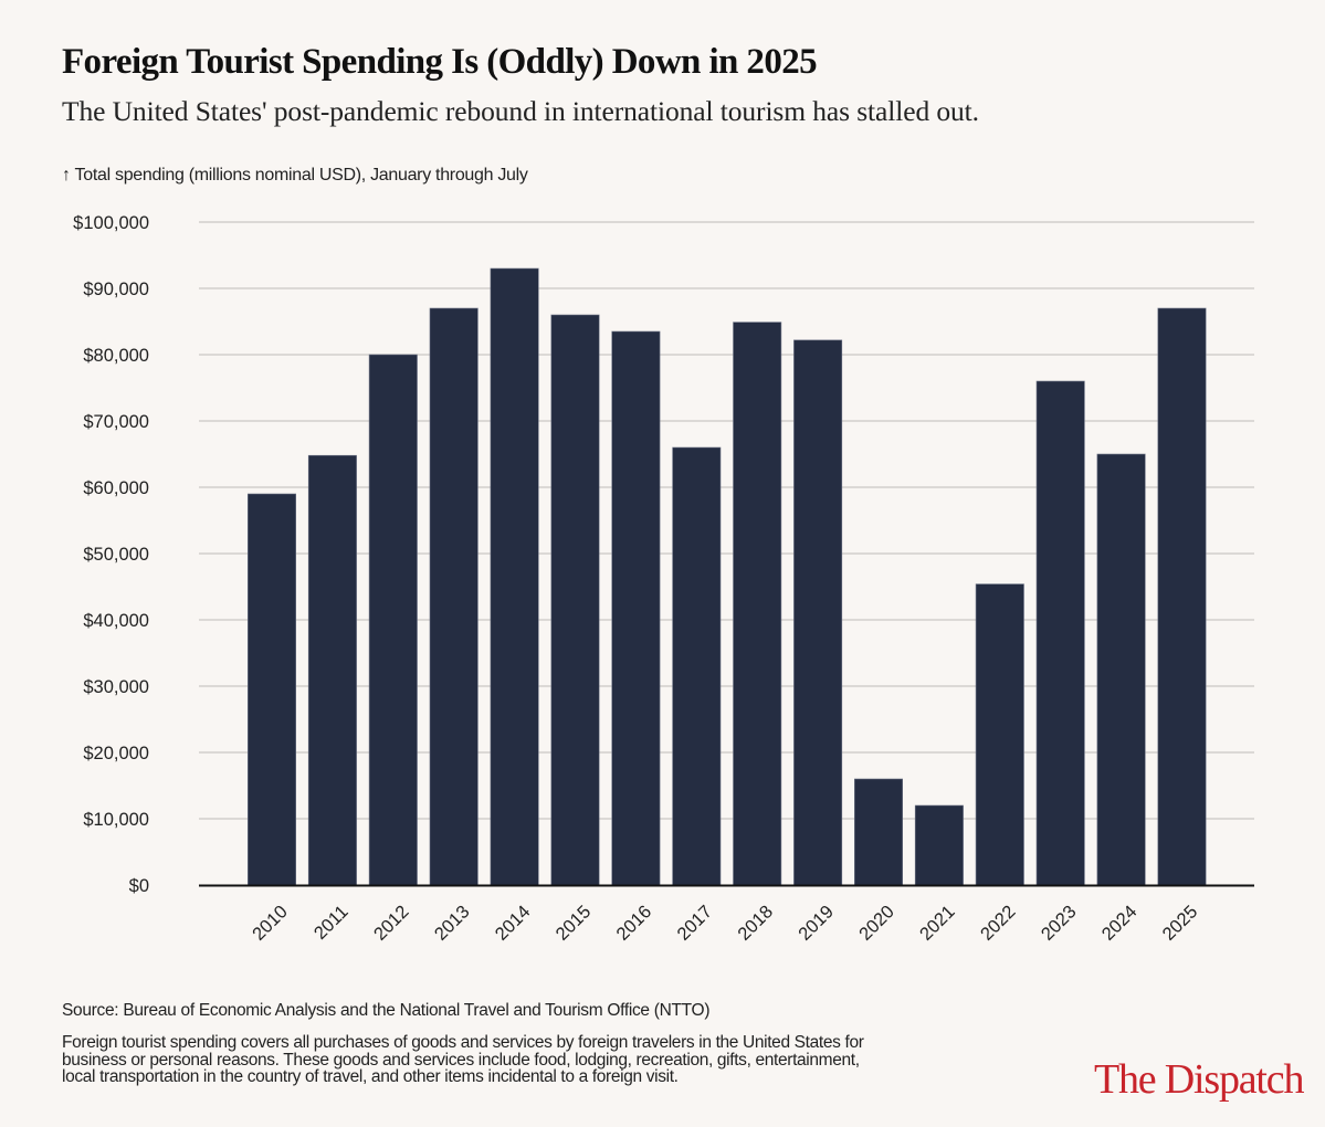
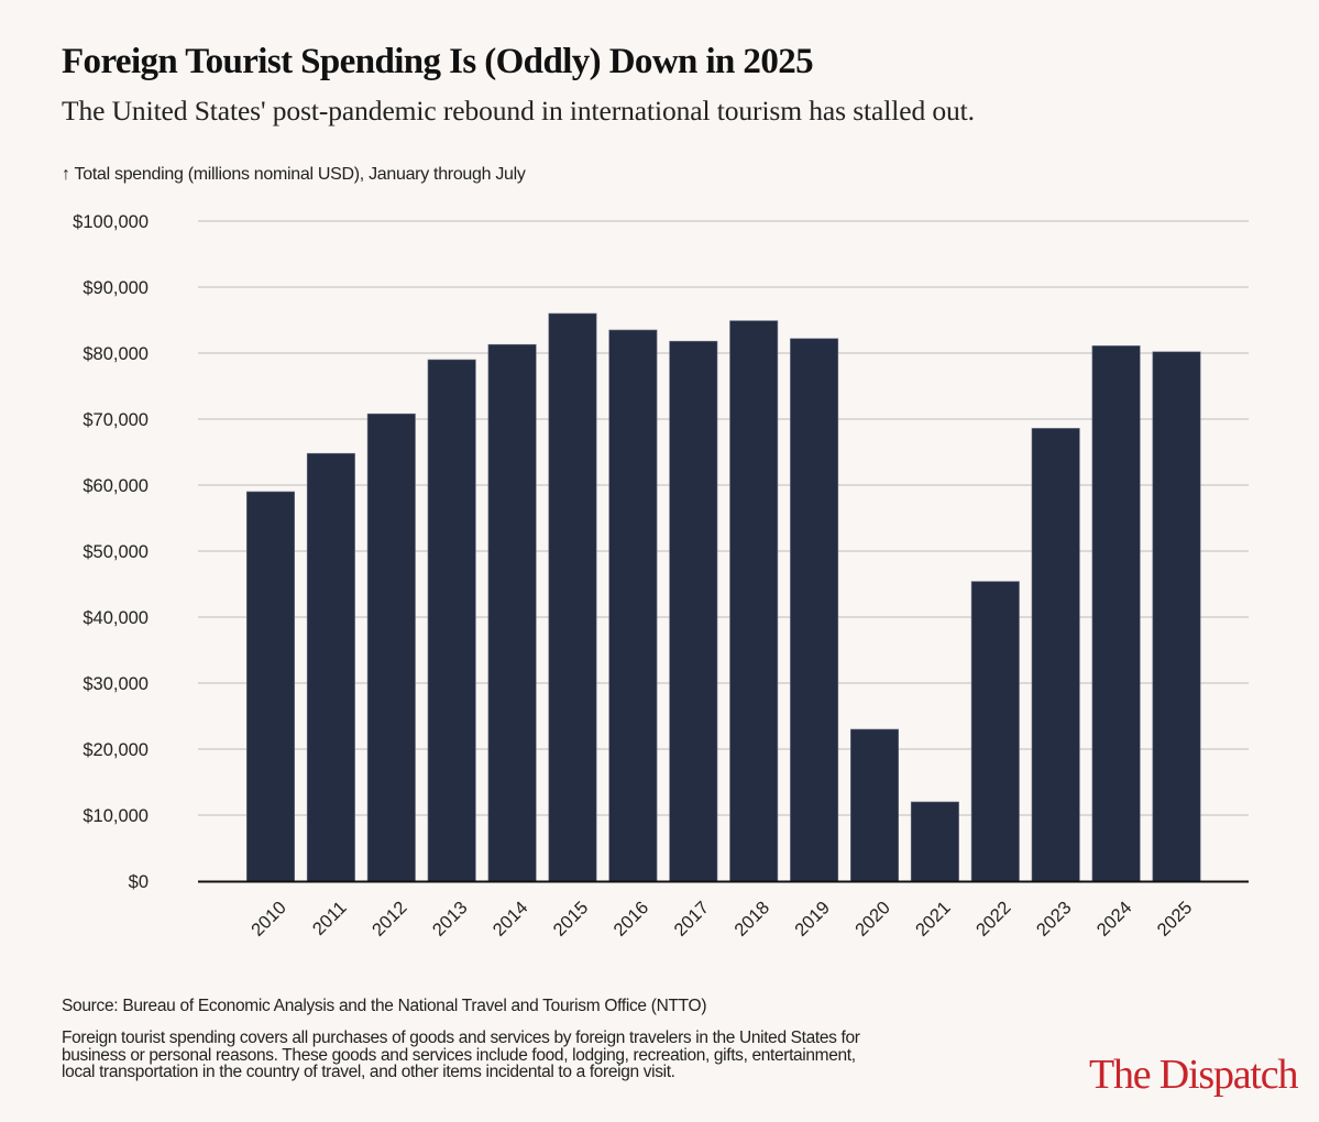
2012: $80000 -> $71000
2013: $87000 -> $79000
2014: $93000 -> $81000
2017: $66000 -> $82000
2020: $16000 -> $23000
2023: $76000 -> $69000
2024: $65000 -> $81000
2025: $87000 -> $80000
